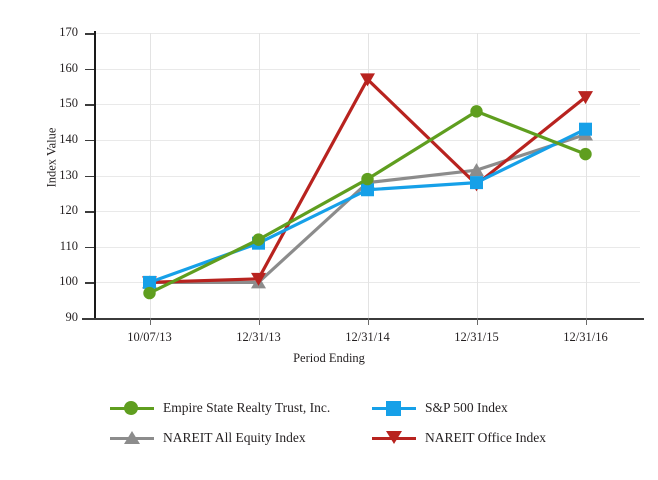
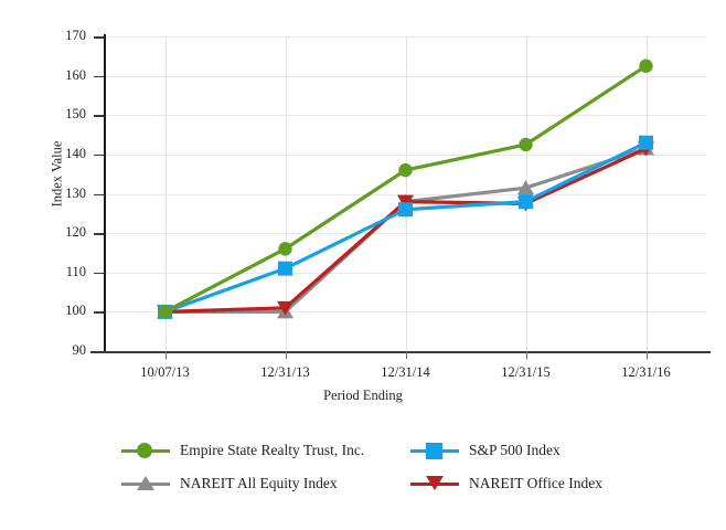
Empire State Realty Trust, Inc./10/07/13: 97 -> 100
Empire State Realty Trust, Inc./12/31/13: 112 -> 116
Empire State Realty Trust, Inc./12/31/14: 129 -> 136
NAREIT Office Index/12/31/14: 157 -> 128
Empire State Realty Trust, Inc./12/31/15: 148 -> 142
Empire State Realty Trust, Inc./12/31/16: 136 -> 162
NAREIT Office Index/12/31/16: 152 -> 142
